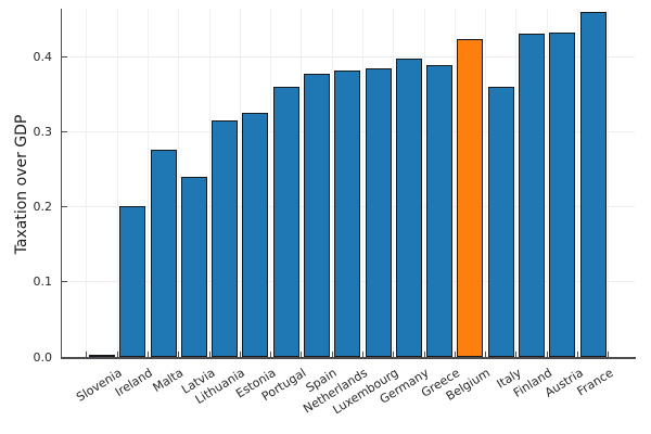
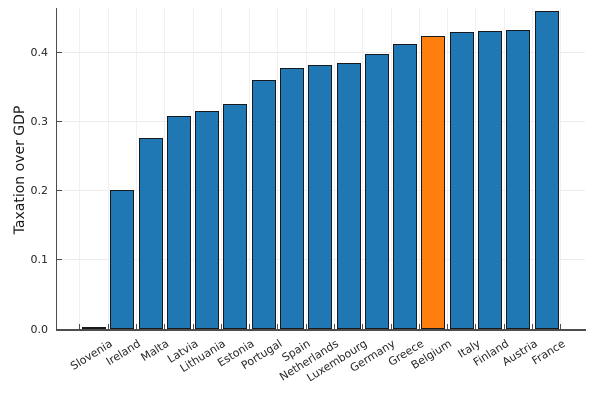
Latvia: 0.24 -> 0.31
Greece: 0.39 -> 0.41
Italy: 0.36 -> 0.43
